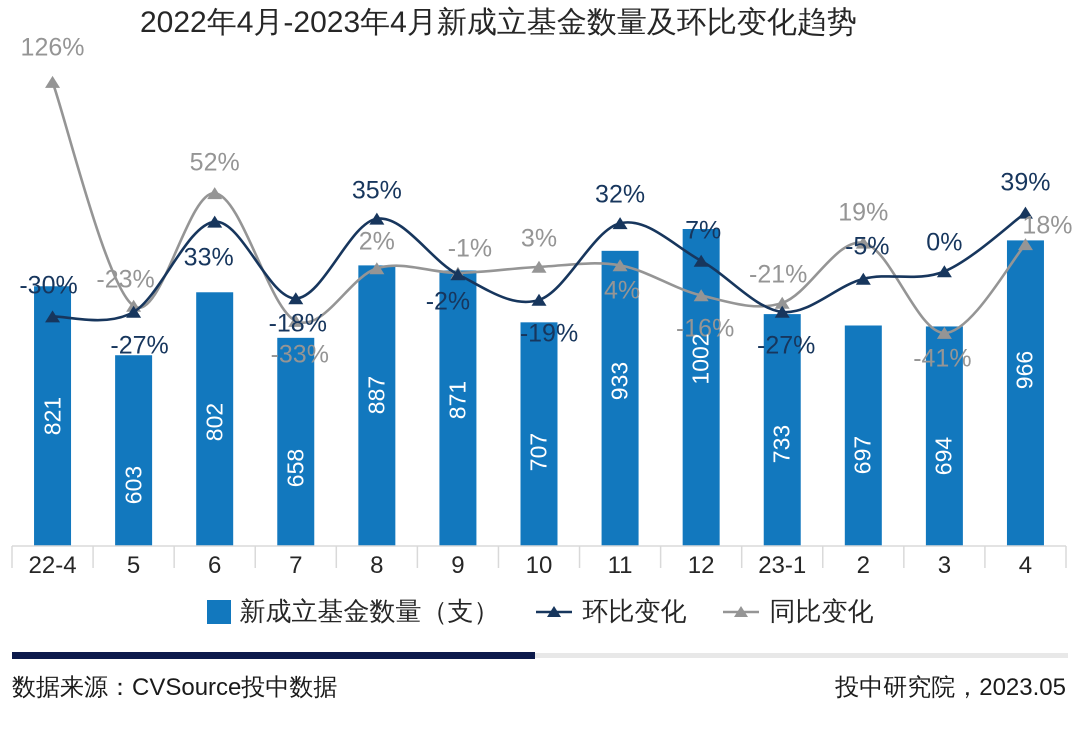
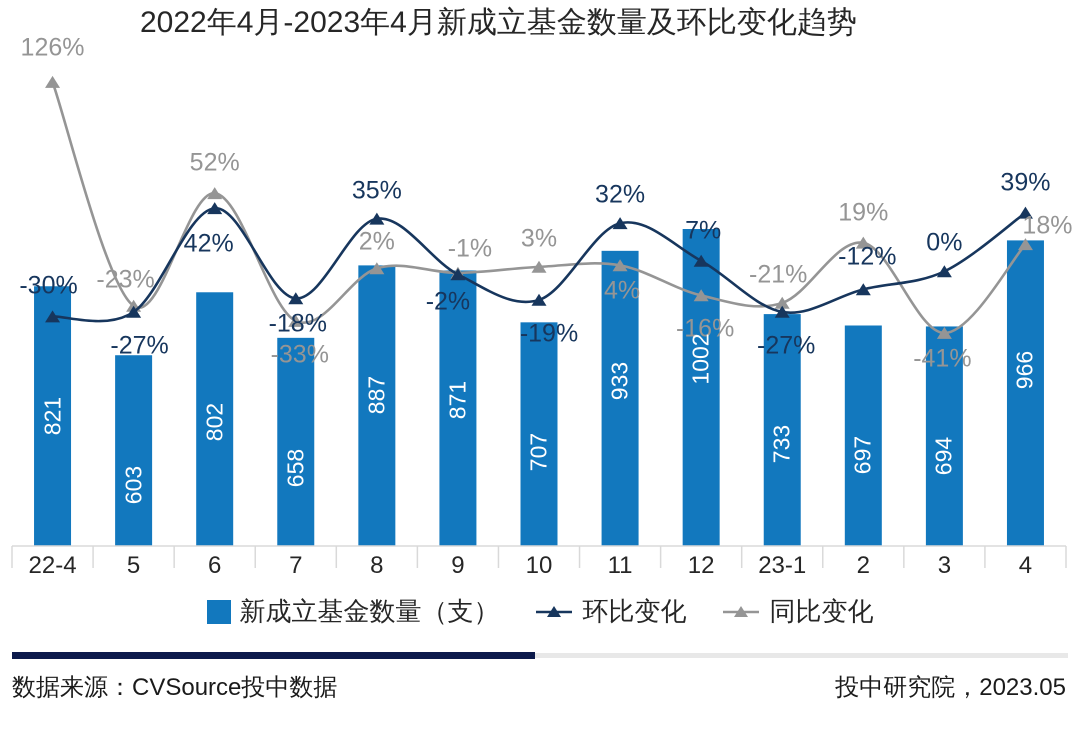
环比变化/6: 33% -> 42%
环比变化/2: -5% -> -12%
